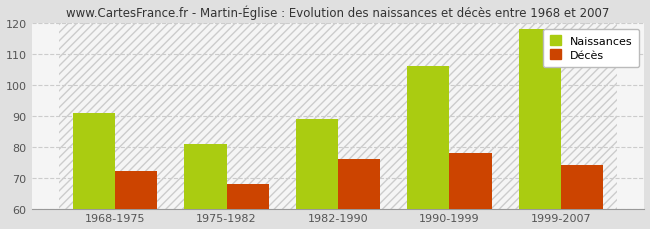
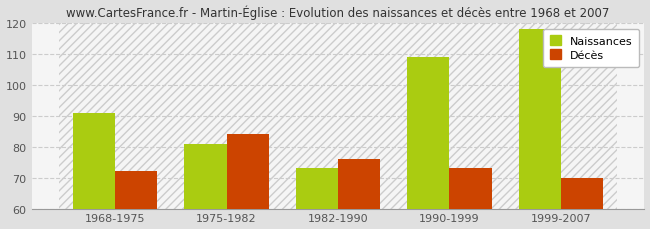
Décès/1975-1982: 68 -> 84
Naissances/1982-1990: 89 -> 73
Naissances/1990-1999: 106 -> 109
Décès/1990-1999: 78 -> 73
Décès/1999-2007: 74 -> 70
